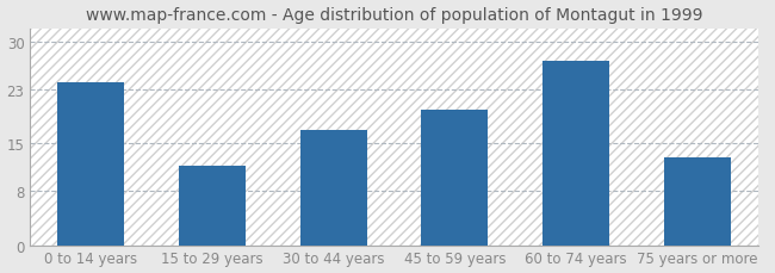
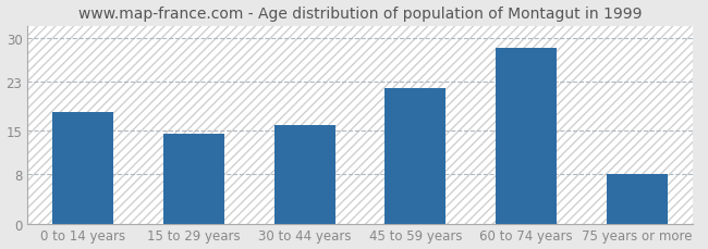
0 to 14 years: 24.0 -> 18.0
15 to 29 years: 11.8 -> 14.5
30 to 44 years: 17.0 -> 16.0
45 to 59 years: 20.0 -> 22.0
60 to 74 years: 27.2 -> 28.5
75 years or more: 13.0 -> 8.0
